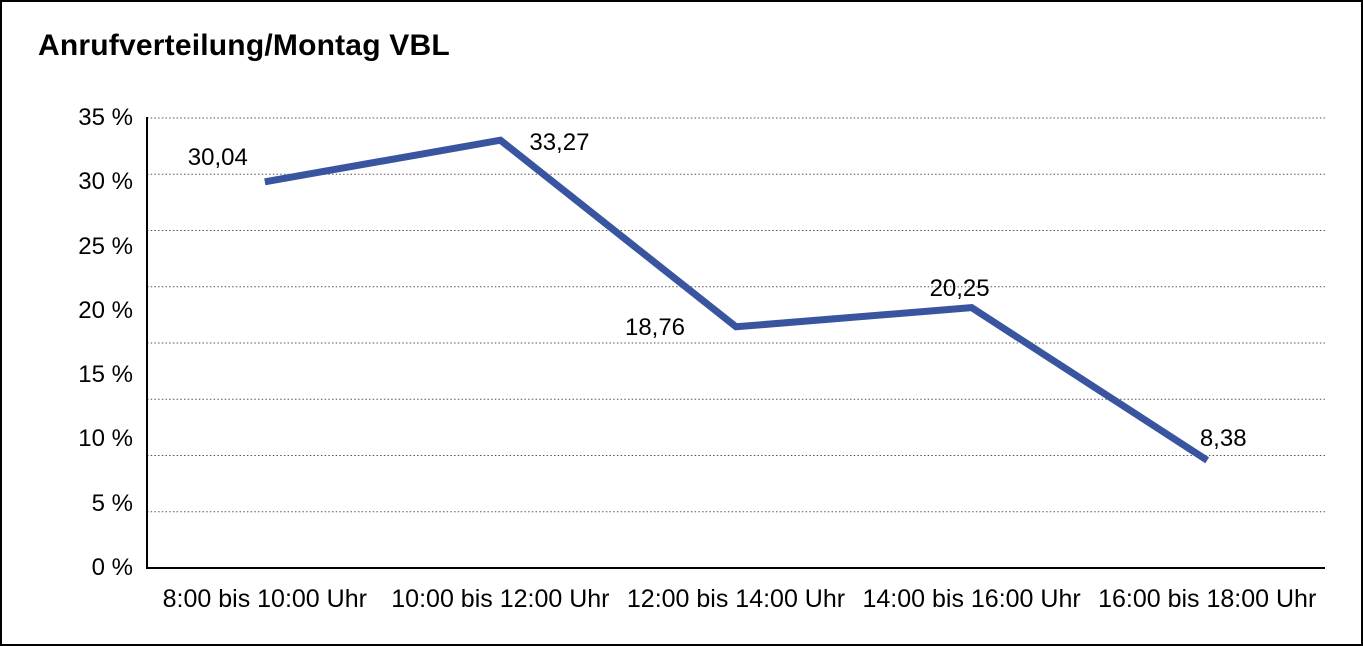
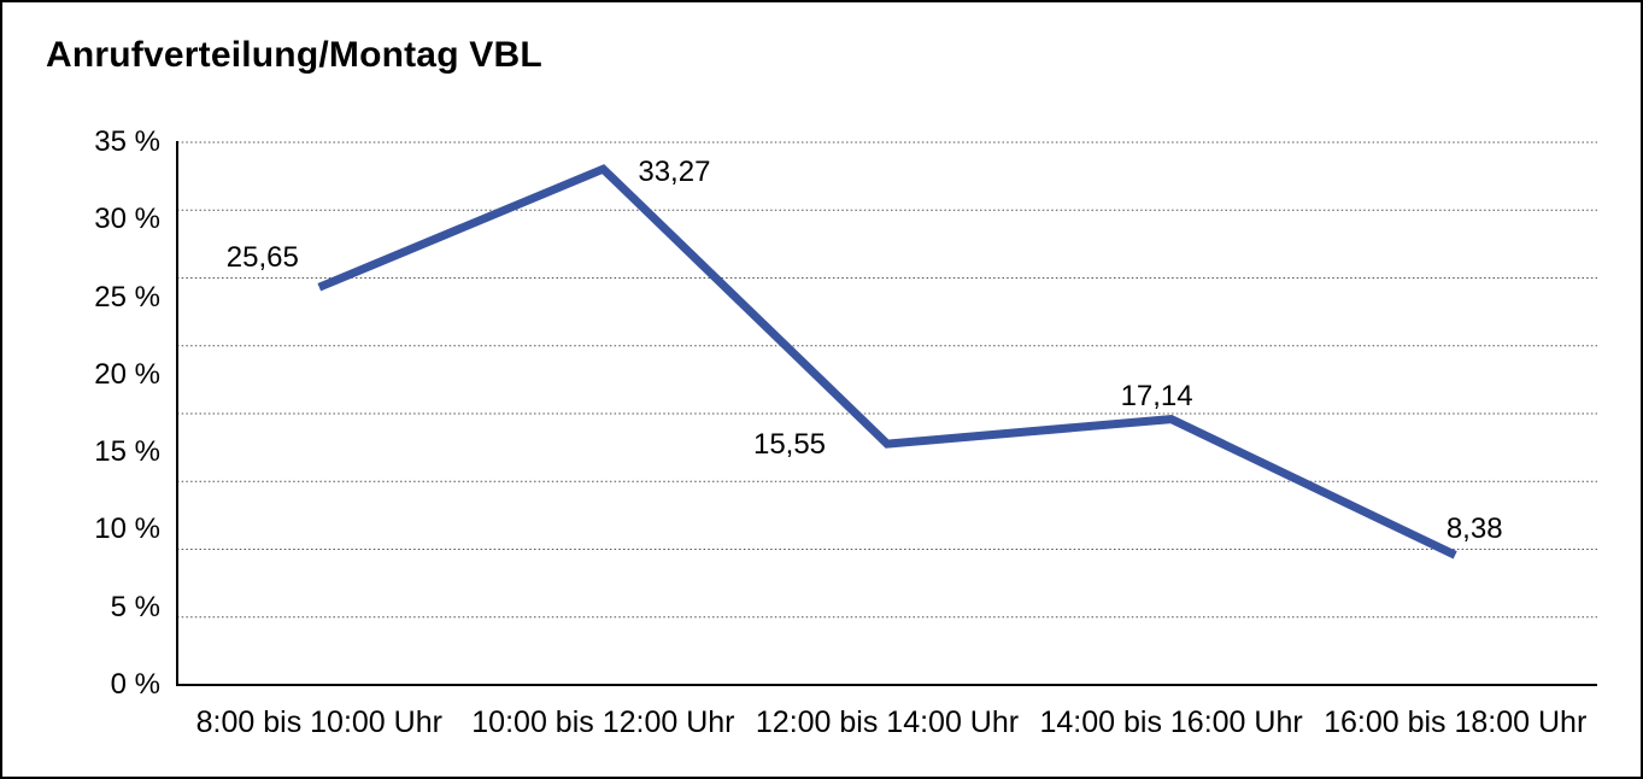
8:00 bis 10:00 Uhr: 30,04 -> 25,65
12:00 bis 14:00 Uhr: 18,76 -> 15,55
14:00 bis 16:00 Uhr: 20,25 -> 17,14
